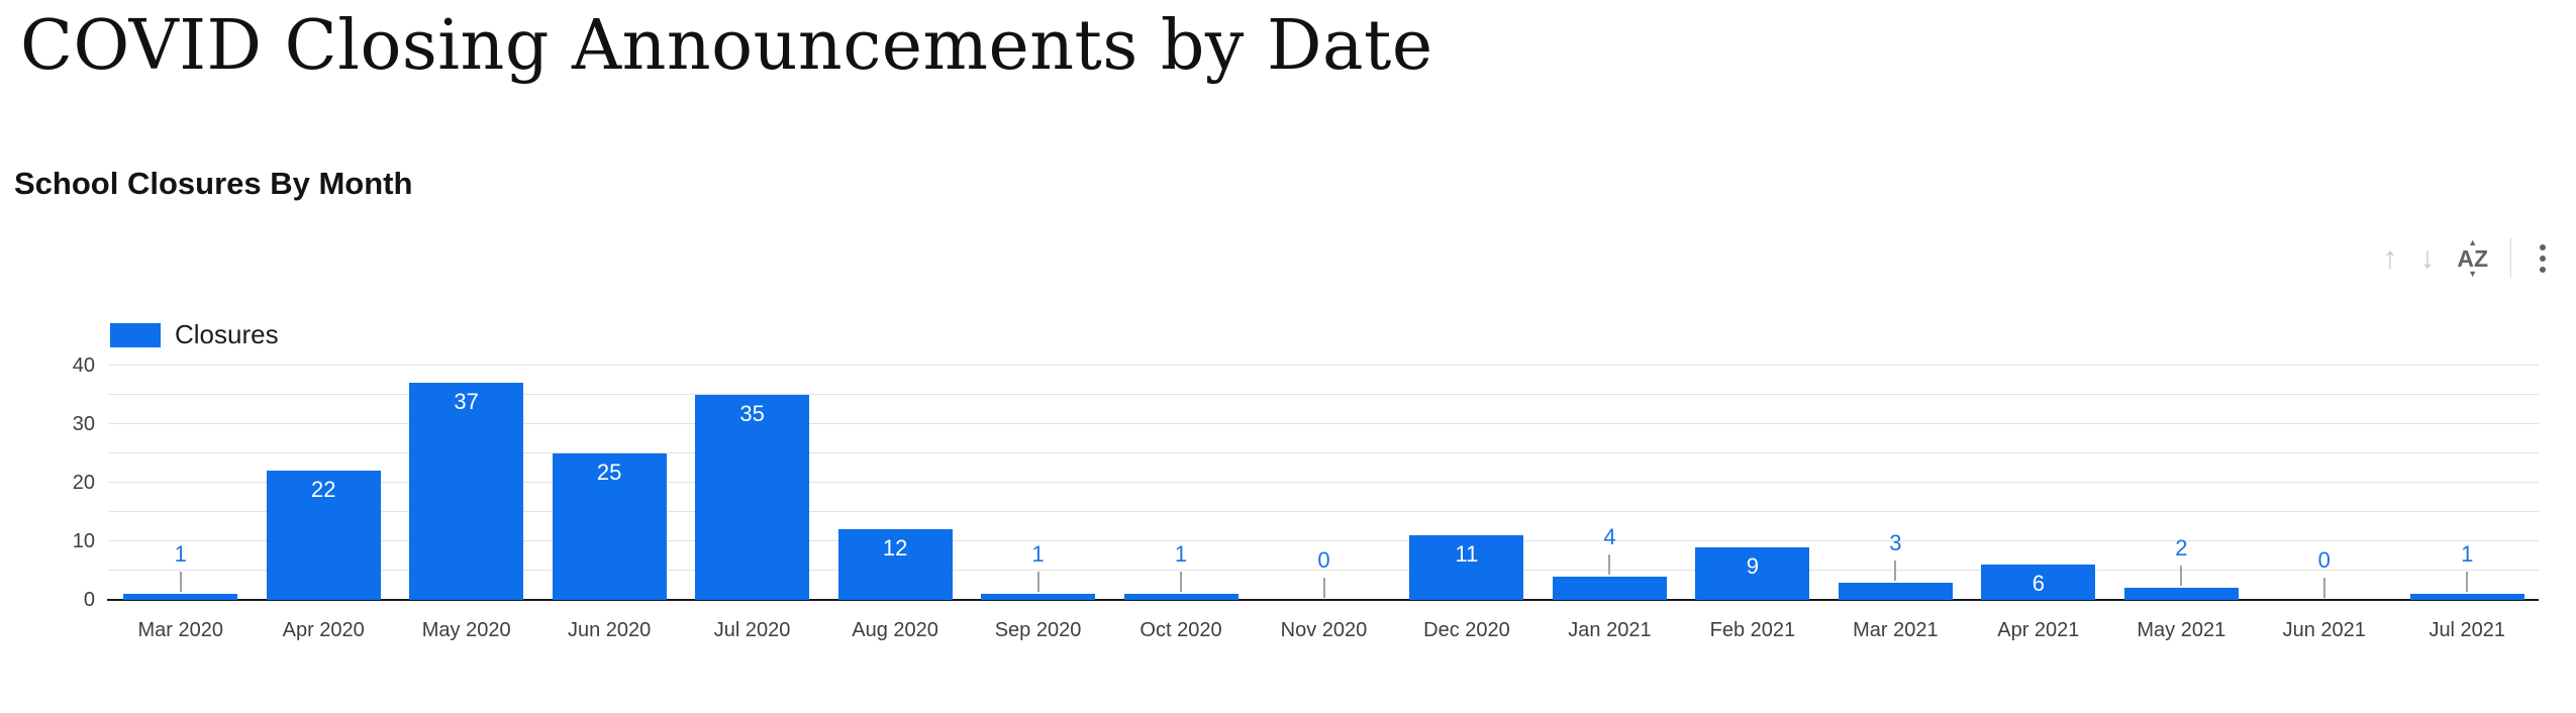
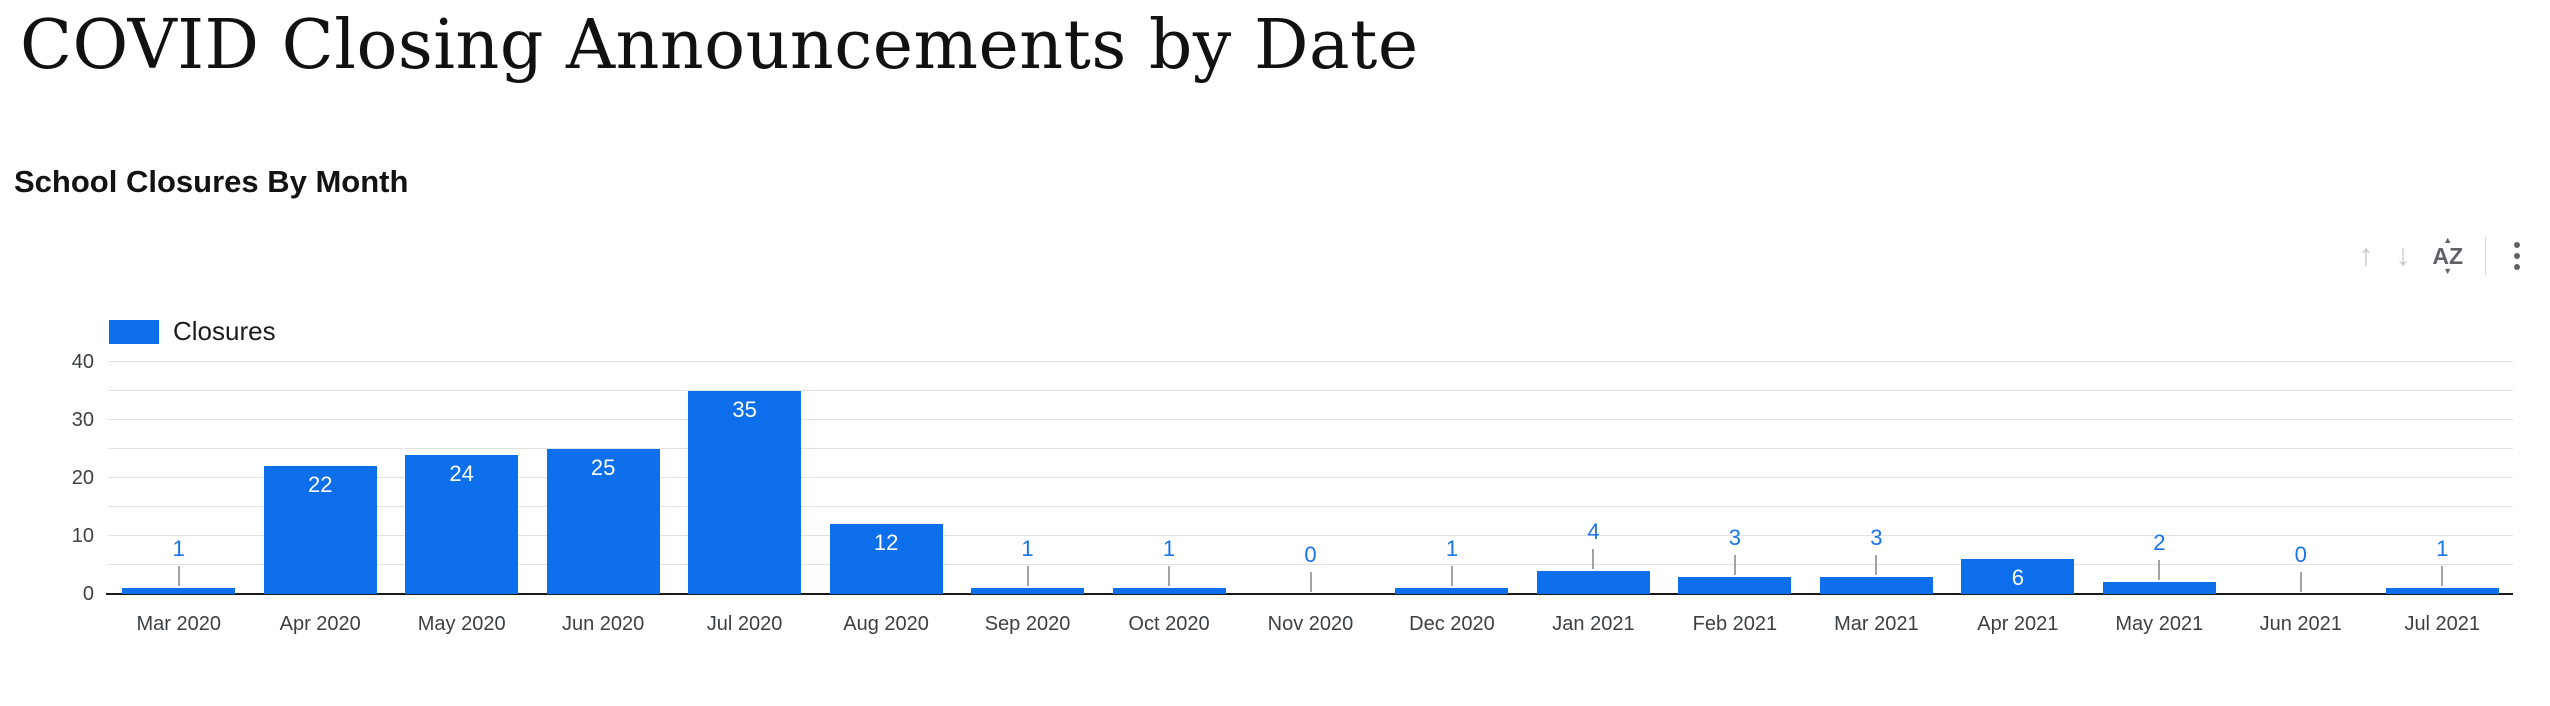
May 2020: 37 -> 24
Dec 2020: 11 -> 1
Feb 2021: 9 -> 3
